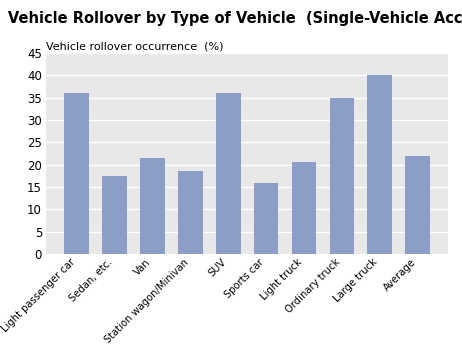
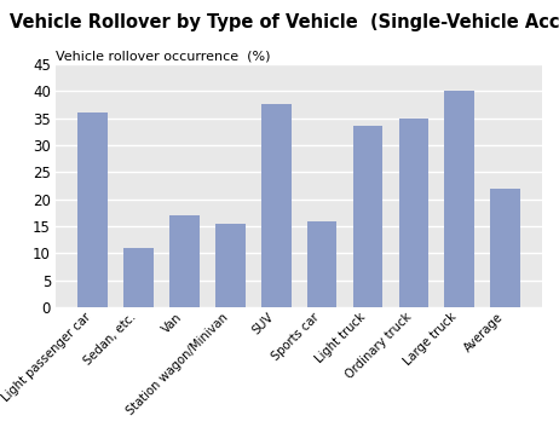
Sedan, etc.: 17.5 -> 11.0
Van: 21.5 -> 17.0
Station wagon/Minivan: 18.5 -> 15.5
SUV: 36.0 -> 37.5
Light truck: 20.7 -> 33.5
